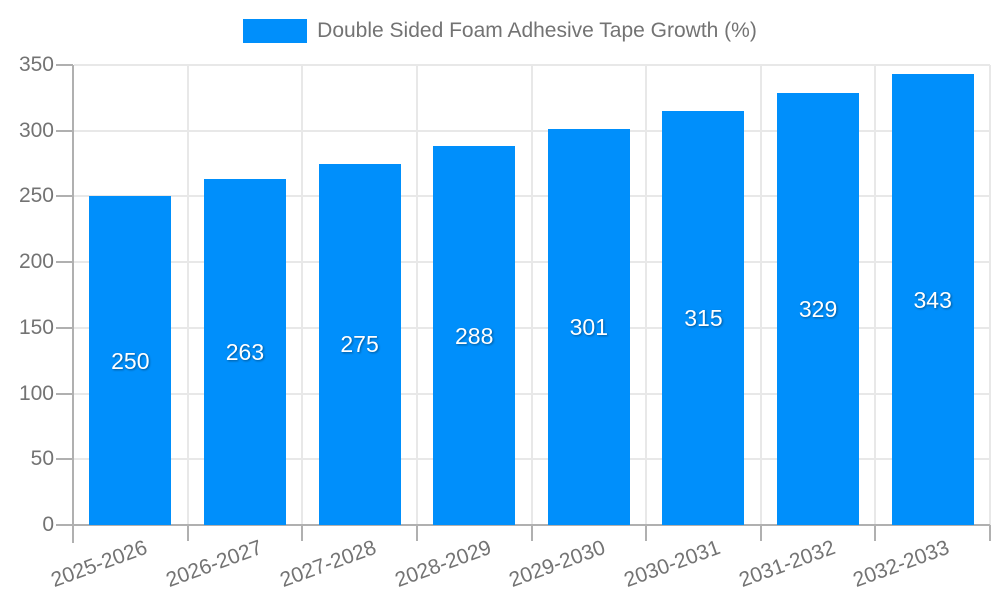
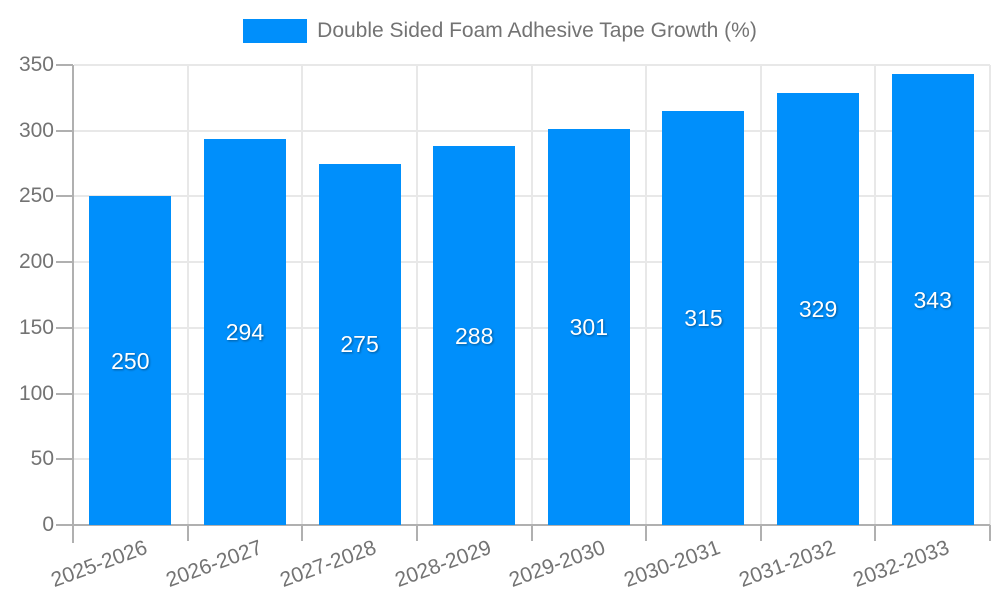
2026-2027: 263 -> 294
